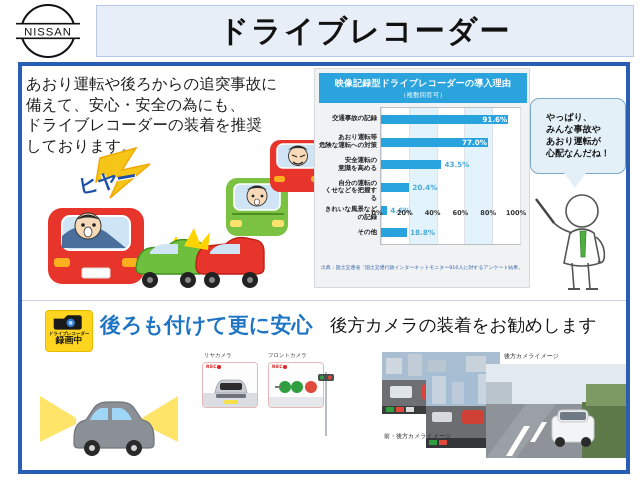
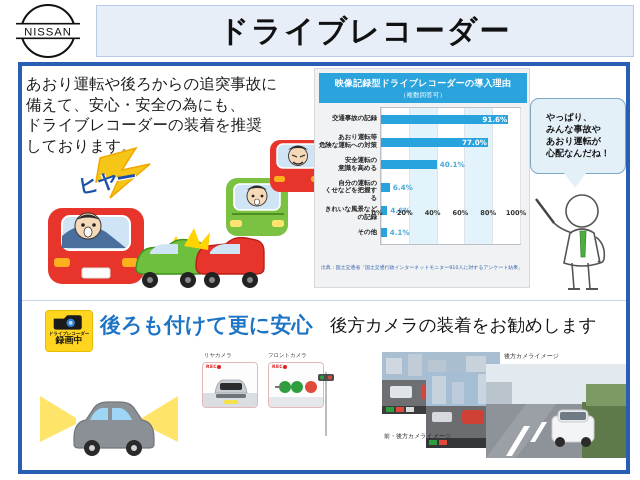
安全運転の 意識を高める: 43.5% -> 40.1%
自分の運転の くせなどを把握する: 20.4% -> 6.4%
その他: 18.8% -> 4.1%
